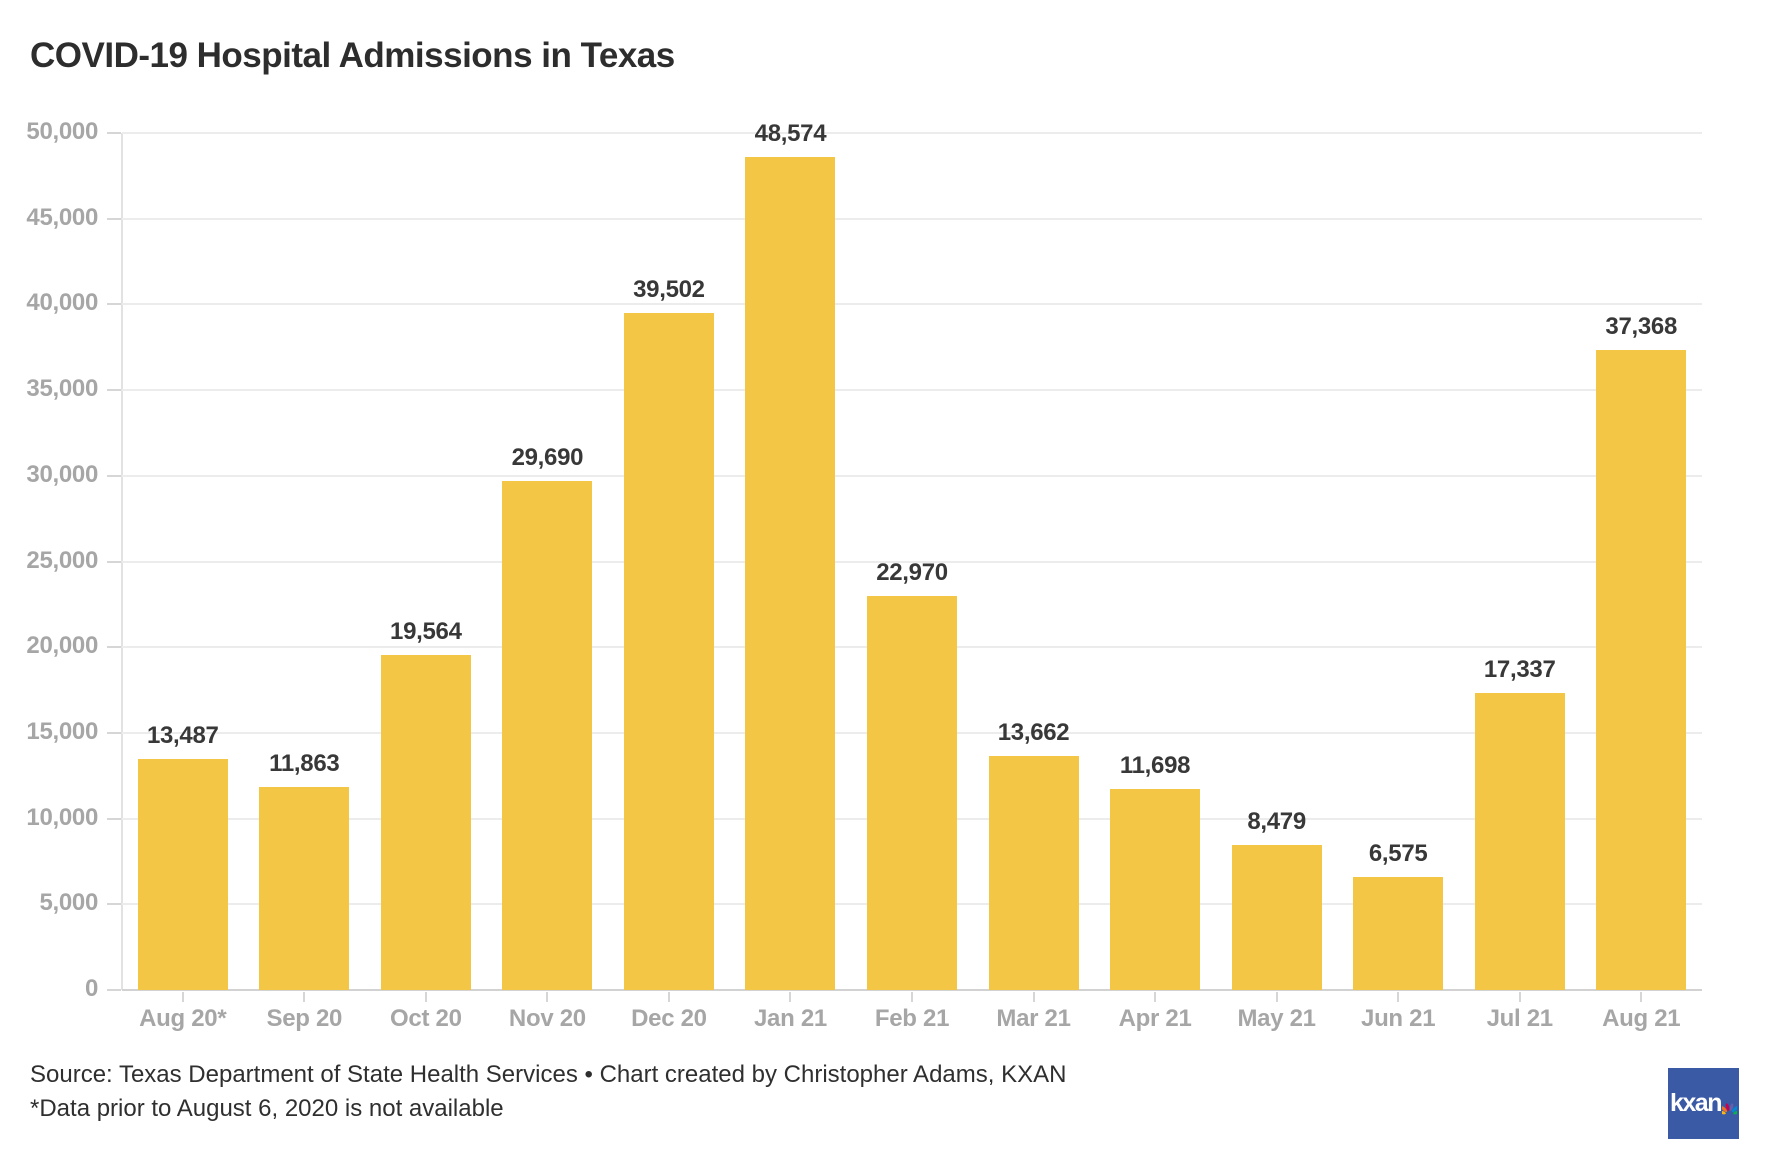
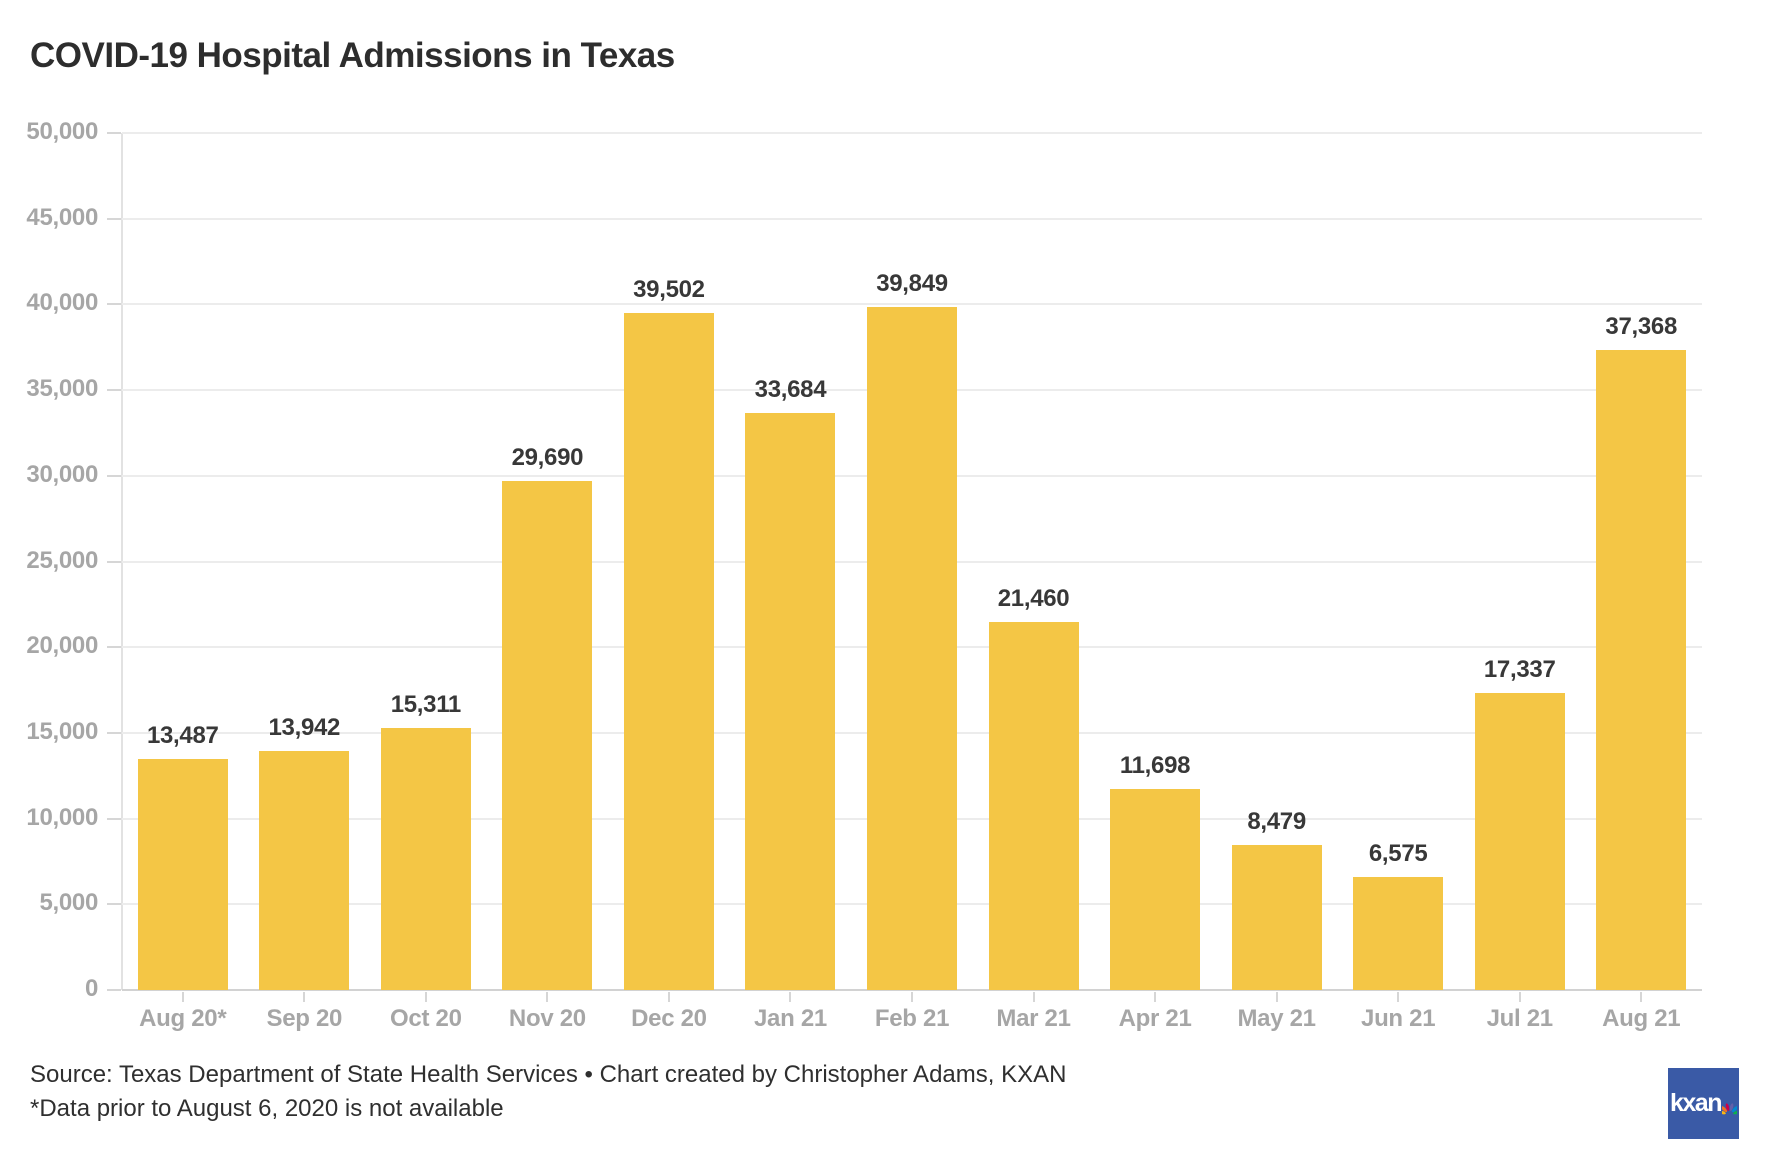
Sep 20: 11,863 -> 13,942
Oct 20: 19,564 -> 15,311
Jan 21: 48,574 -> 33,684
Feb 21: 22,970 -> 39,849
Mar 21: 13,662 -> 21,460
